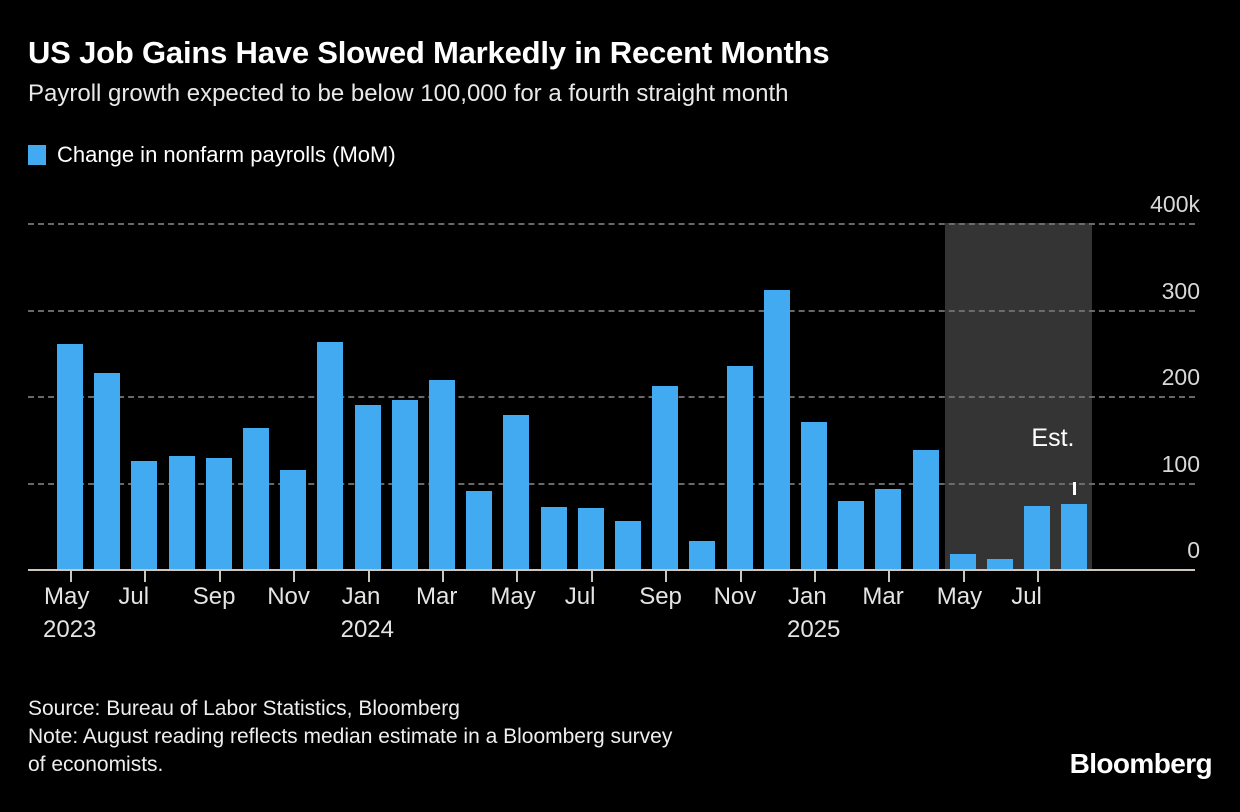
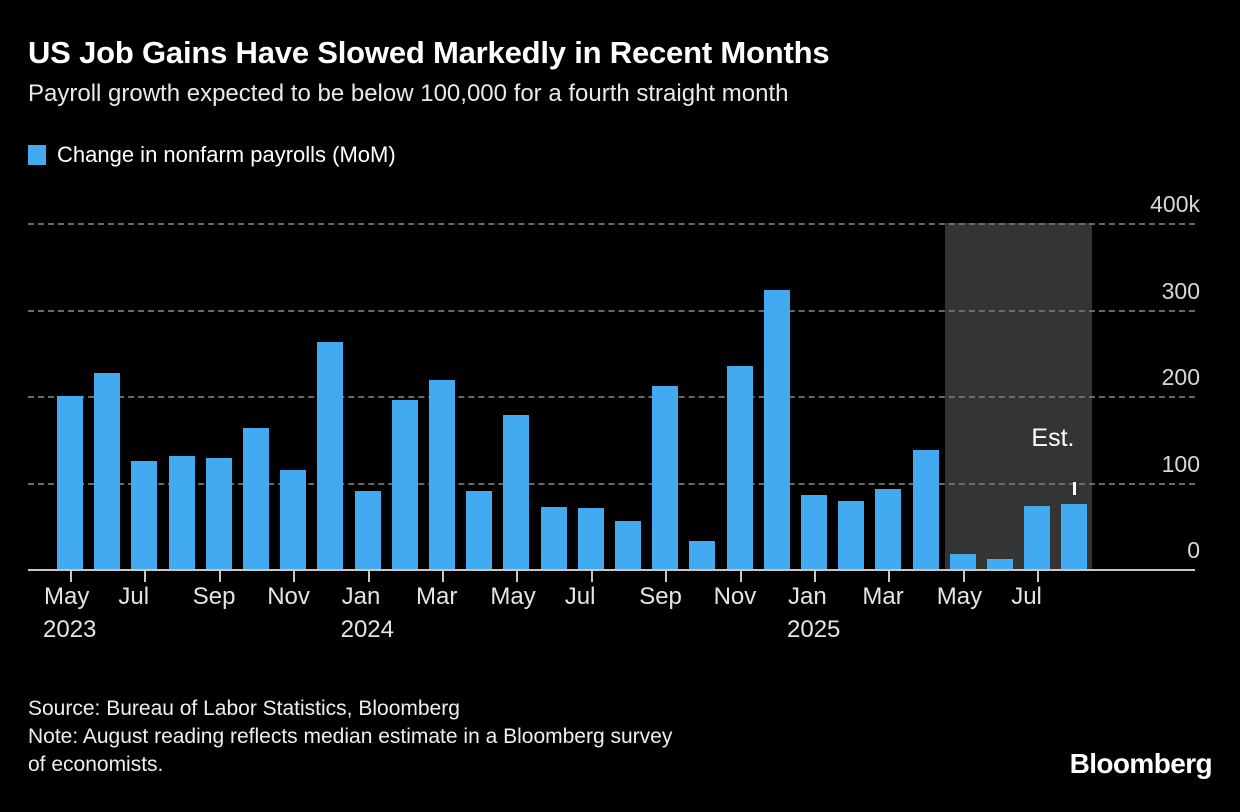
May 2023: 260k -> 200k
Jan 2024: 190k -> 90k
Jan 2025: 170k -> 80k
